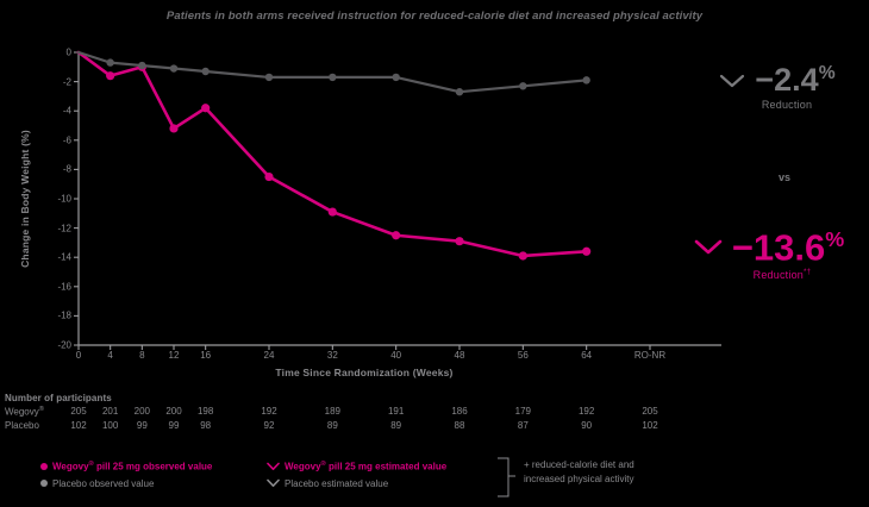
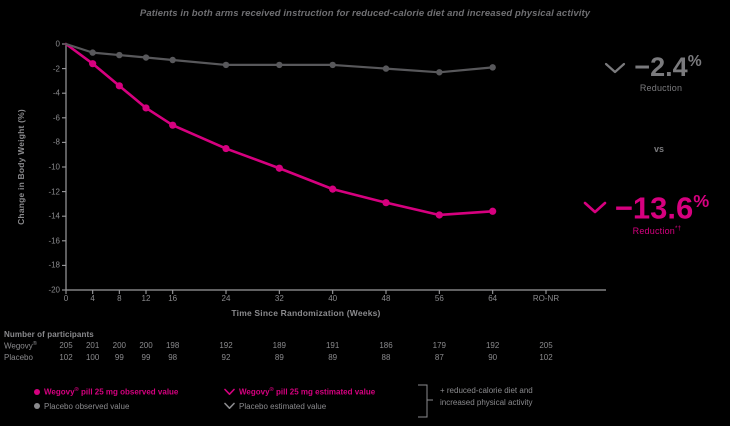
Wegovy® pill 25 mg observed value/8: -1.0 -> -3.4
Wegovy® pill 25 mg observed value/16: -3.8 -> -6.6
Wegovy® pill 25 mg observed value/32: -10.9 -> -10.1
Wegovy® pill 25 mg observed value/40: -12.5 -> -11.8
Placebo observed value/48: -2.7 -> -2.0
